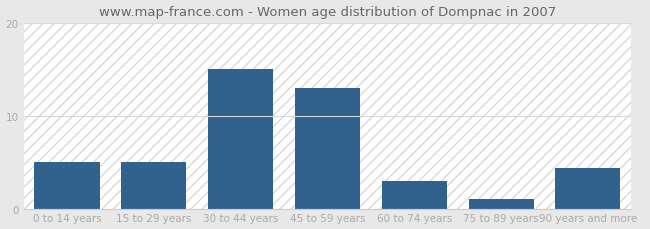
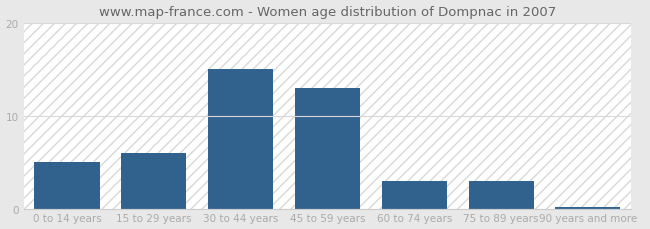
15 to 29 years: 5.0 -> 6.0
75 to 89 years: 1.0 -> 3.0
90 years and more: 4.4 -> 0.2
